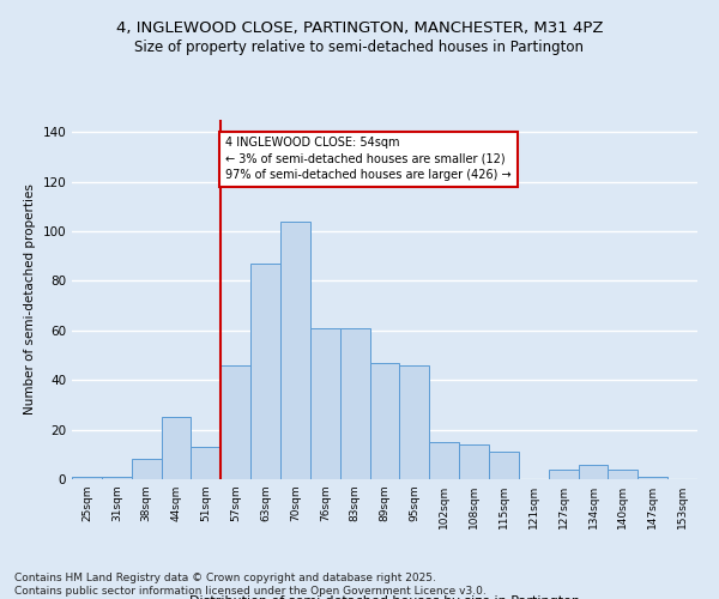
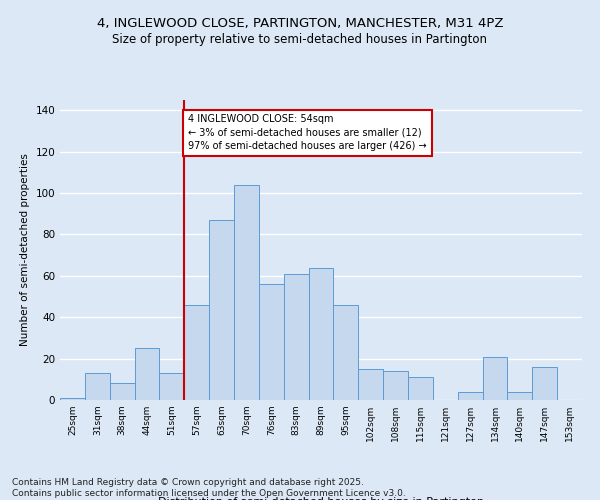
31sqm: 1 -> 13
76sqm: 61 -> 56
89sqm: 47 -> 64
134sqm: 6 -> 21
147sqm: 1 -> 16
